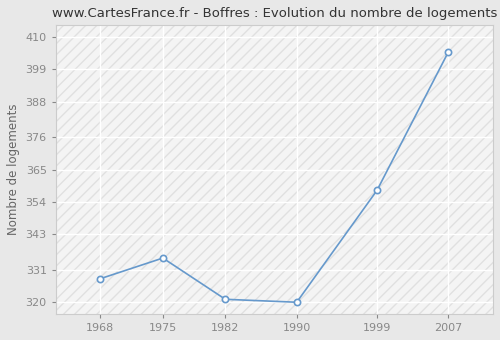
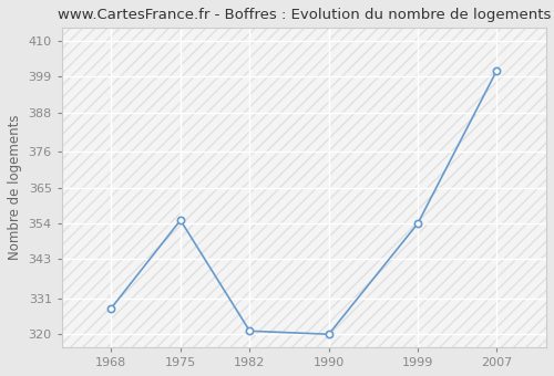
1975: 335 -> 355
1999: 358 -> 354
2007: 405 -> 401
